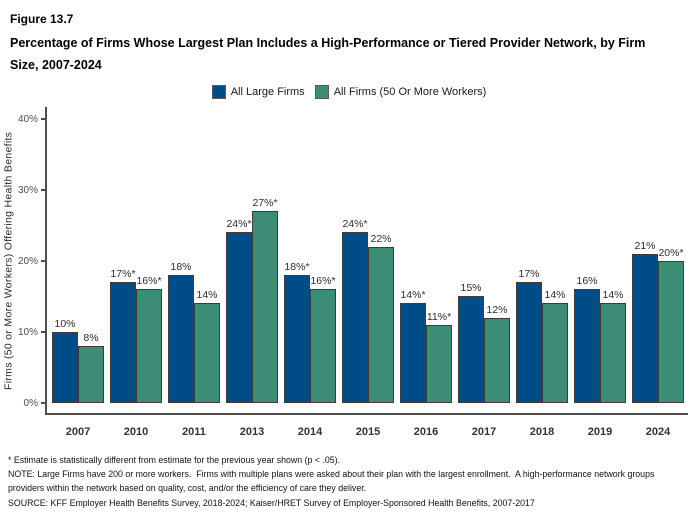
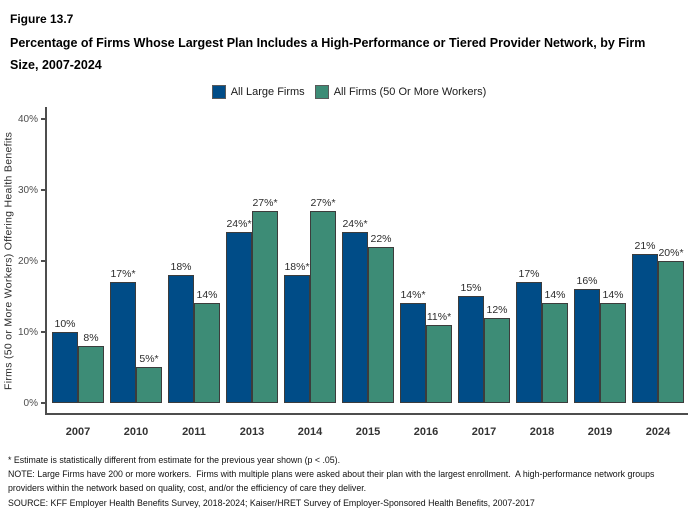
All Firms (50 Or More Workers)/2010: 16 -> 5
All Firms (50 Or More Workers)/2014: 16 -> 27
